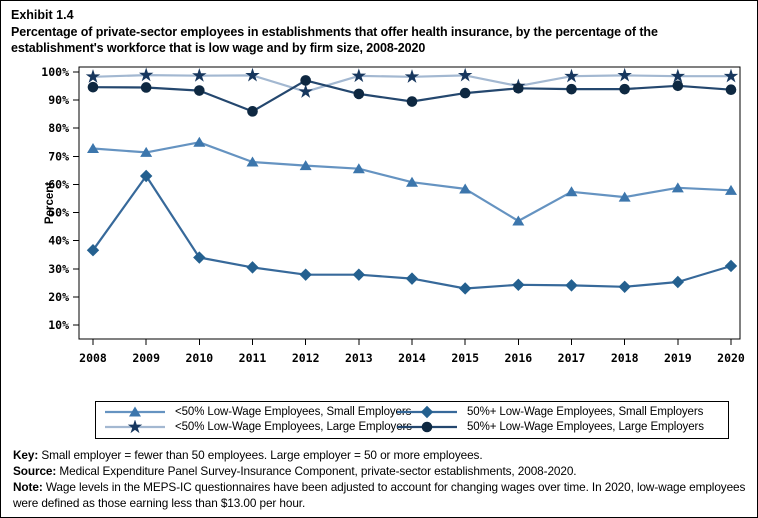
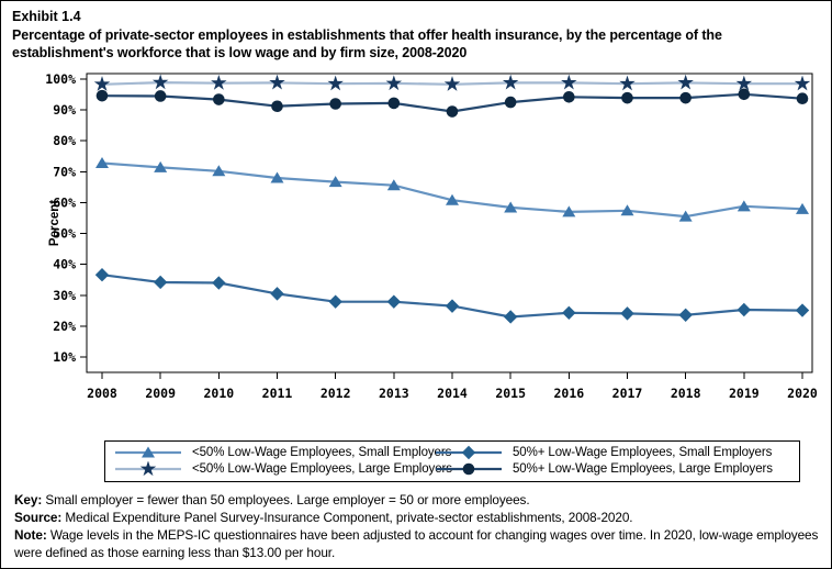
50%+ Low-Wage Employees, Small Employers/2009: 63% -> 34%
<50% Low-Wage Employees, Small Employers/2010: 75% -> 70%
50%+ Low-Wage Employees, Large Employers/2011: 86% -> 91%
<50% Low-Wage Employees, Large Employers/2012: 93% -> 98%
50%+ Low-Wage Employees, Large Employers/2012: 97% -> 92%
<50% Low-Wage Employees, Small Employers/2016: 47% -> 57%
<50% Low-Wage Employees, Large Employers/2016: 95% -> 99%
50%+ Low-Wage Employees, Small Employers/2020: 31% -> 25%
